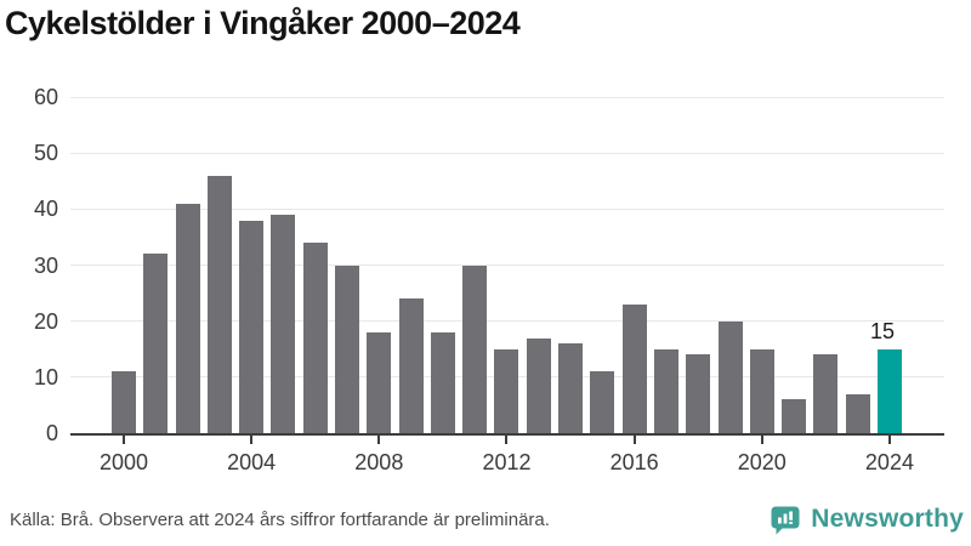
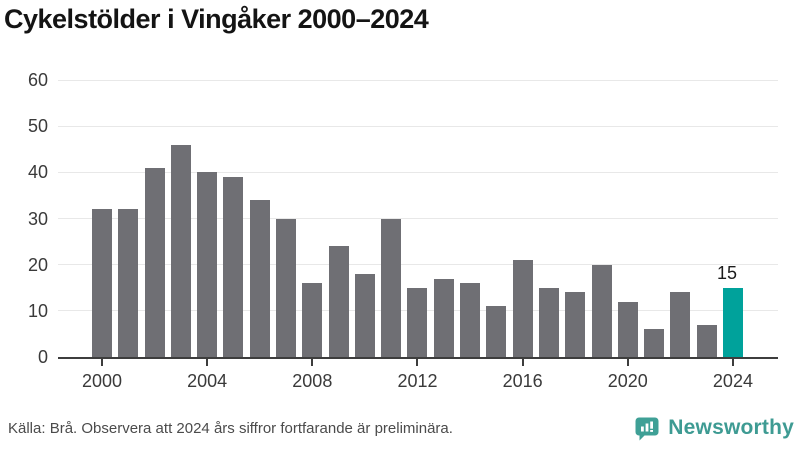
2000: 11 -> 32
2004: 38 -> 40
2008: 18 -> 16
2016: 23 -> 21
2020: 15 -> 12
